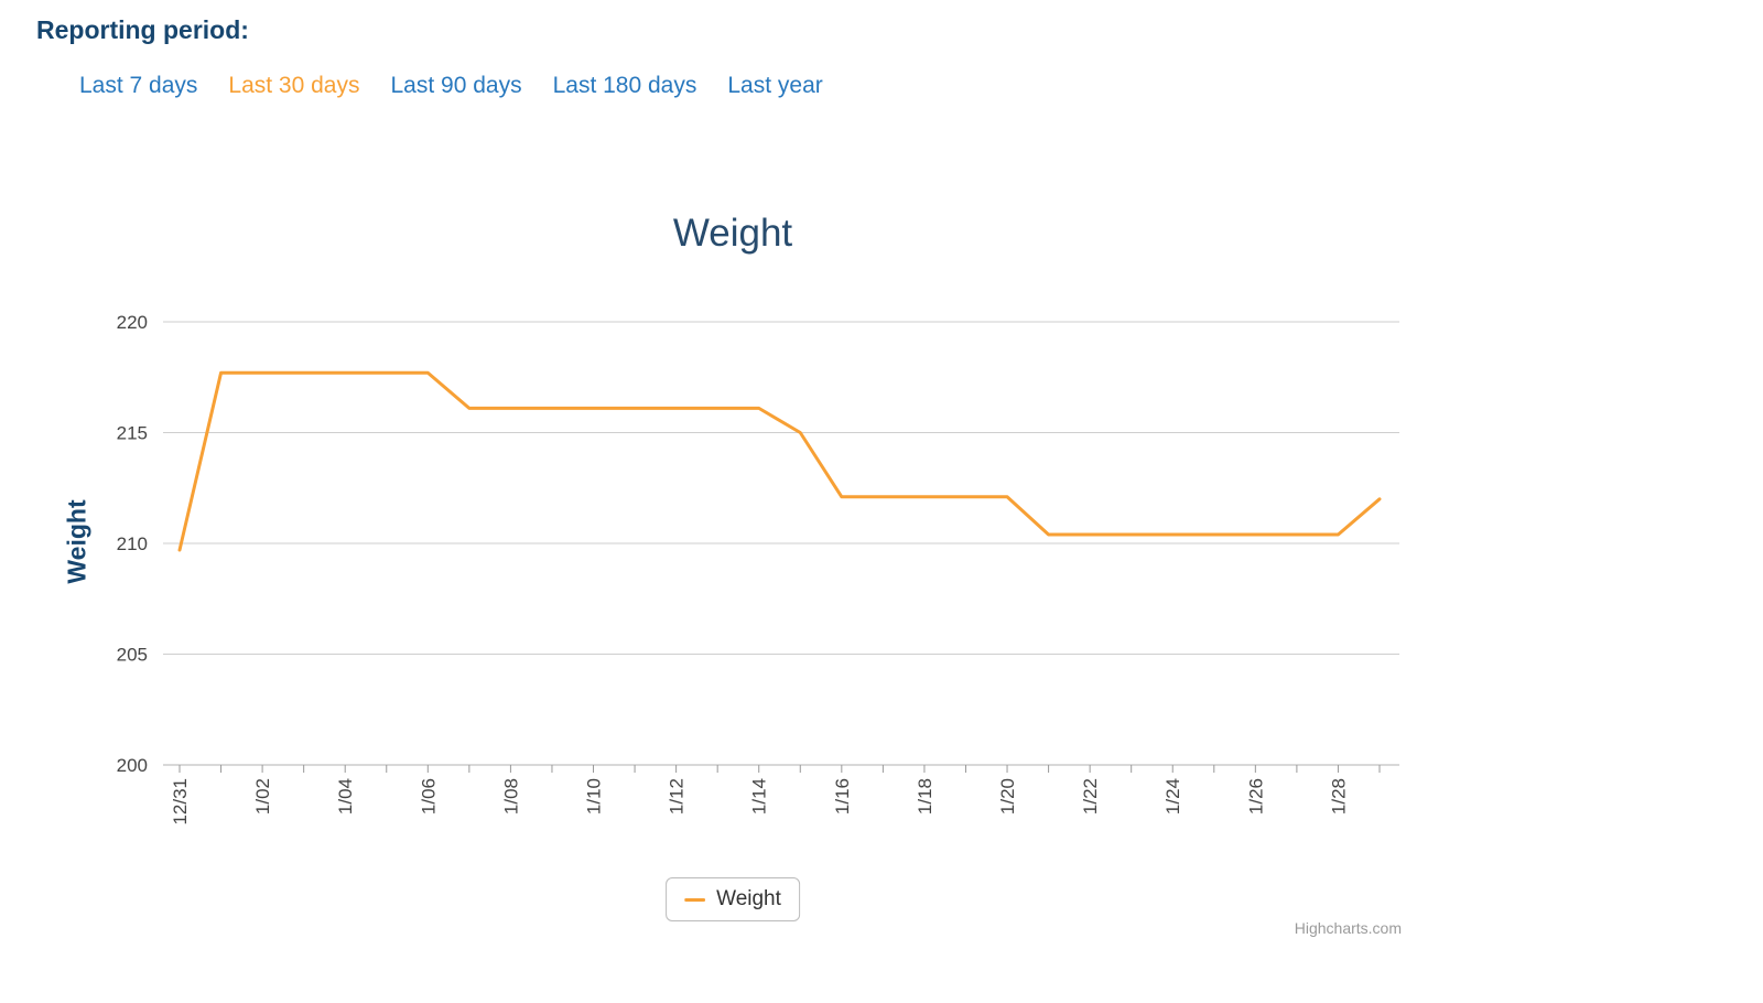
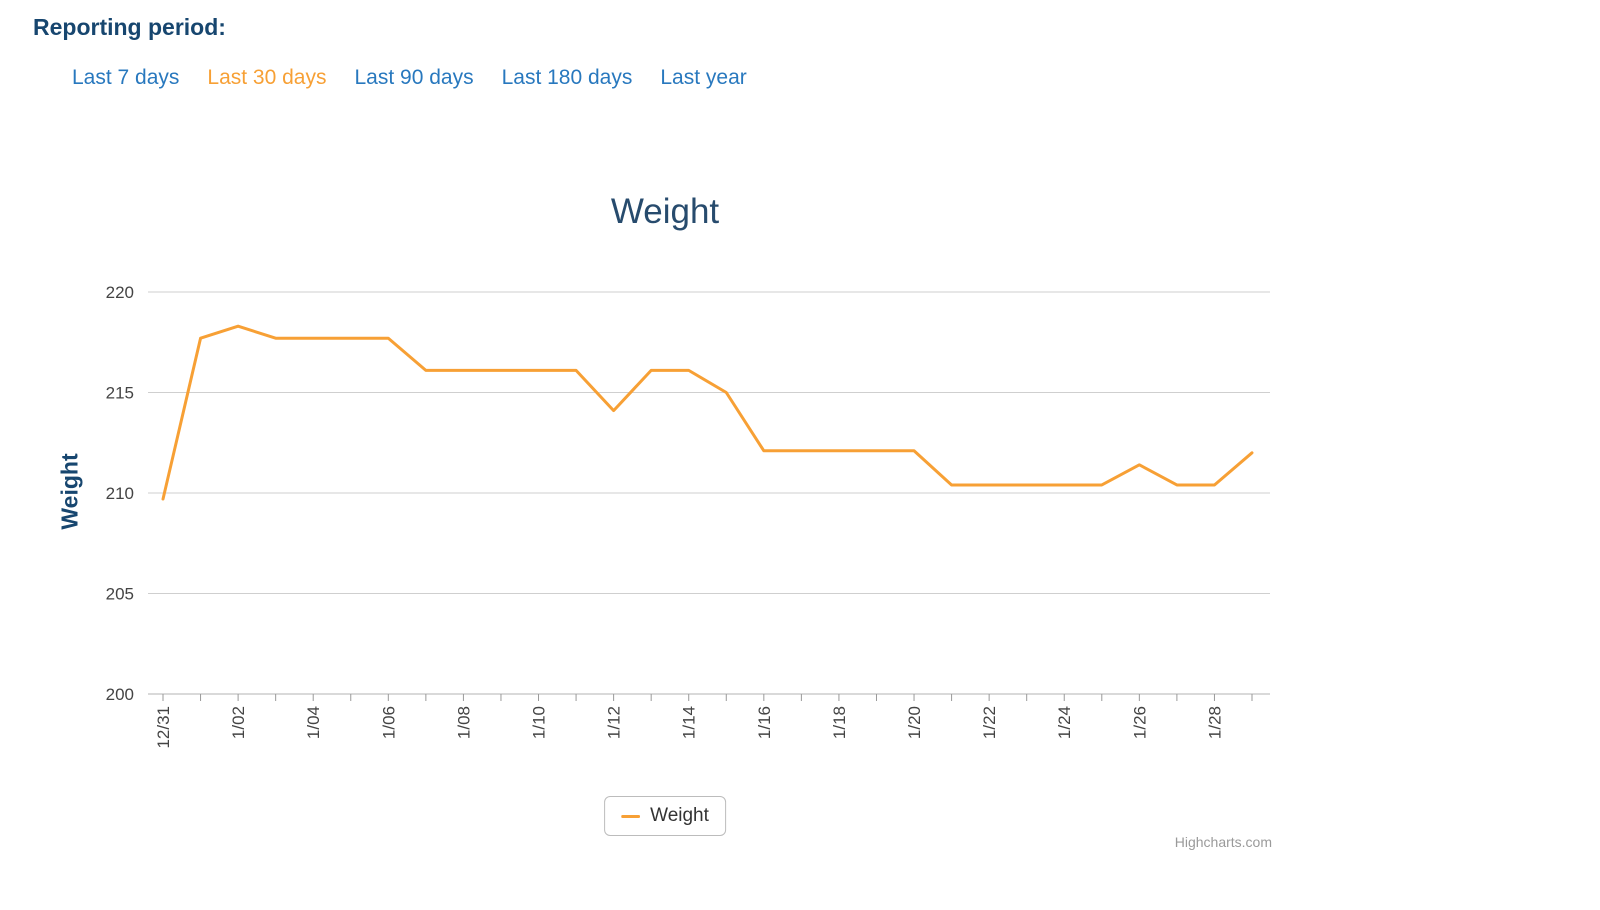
1/02: 217.7 -> 218.3
1/12: 216.1 -> 214.1
1/26: 210.4 -> 211.4
